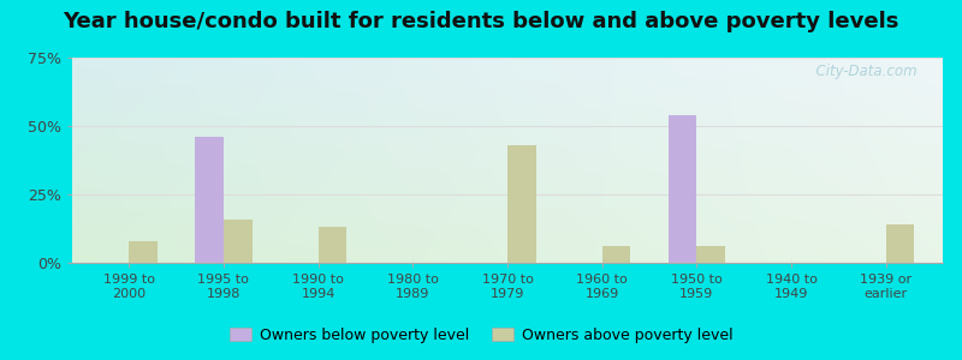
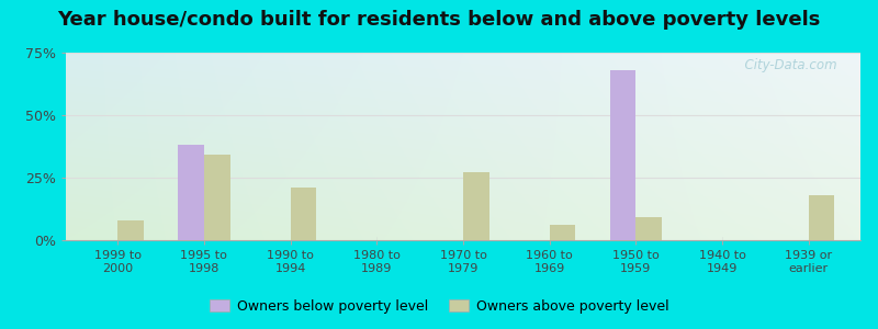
Owners below poverty level/1995 to 1998: 46% -> 38%
Owners above poverty level/1995 to 1998: 16% -> 34%
Owners above poverty level/1990 to 1994: 13% -> 21%
Owners above poverty level/1970 to 1979: 43% -> 27%
Owners below poverty level/1950 to 1959: 54% -> 68%
Owners above poverty level/1950 to 1959: 6% -> 9%
Owners above poverty level/1939 or earlier: 14% -> 18%
